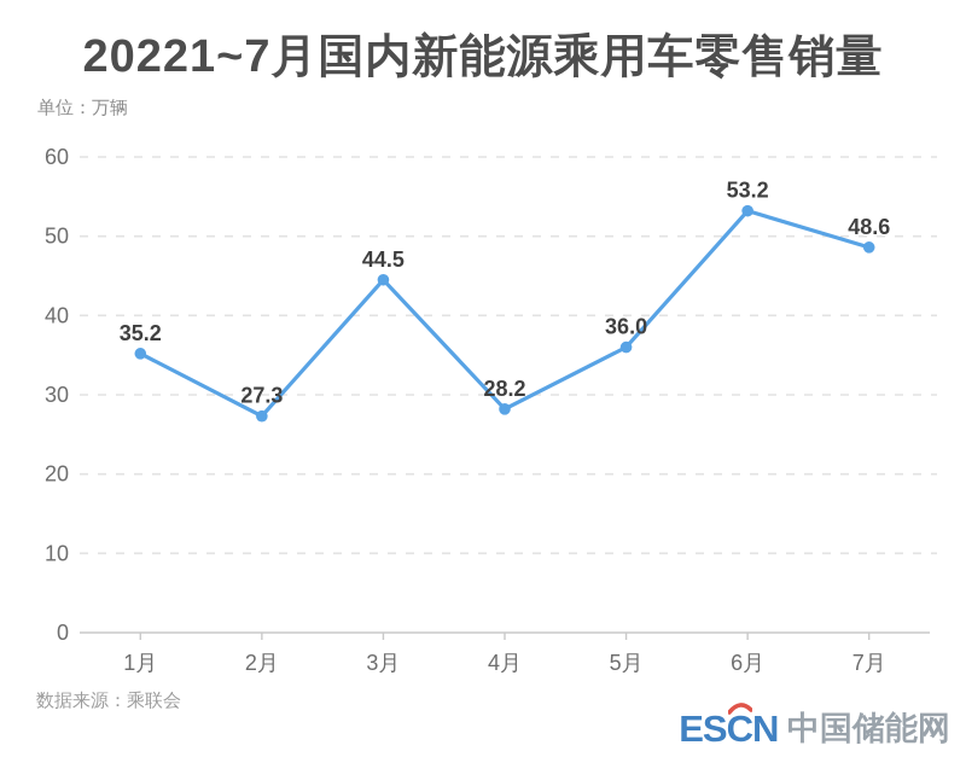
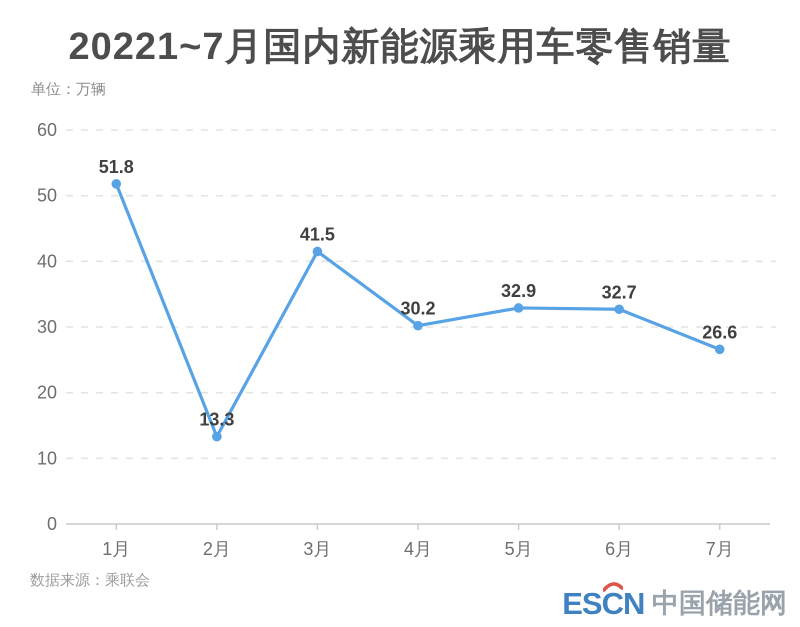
1月: 35.2 -> 51.8
2月: 27.3 -> 13.3
3月: 44.5 -> 41.5
4月: 28.2 -> 30.2
5月: 36.0 -> 32.9
6月: 53.2 -> 32.7
7月: 48.6 -> 26.6
